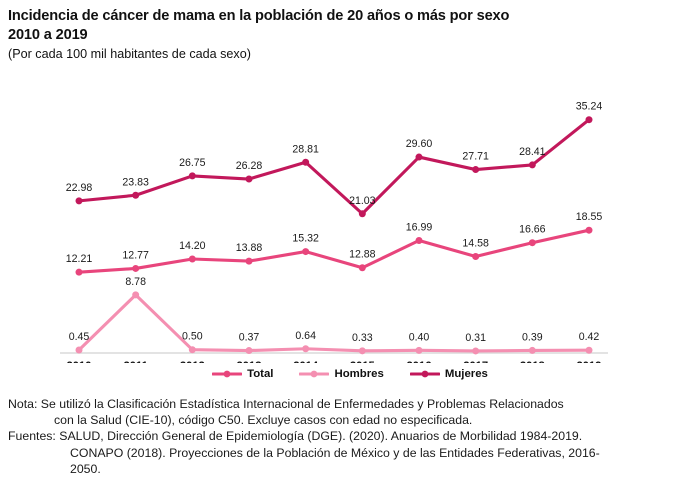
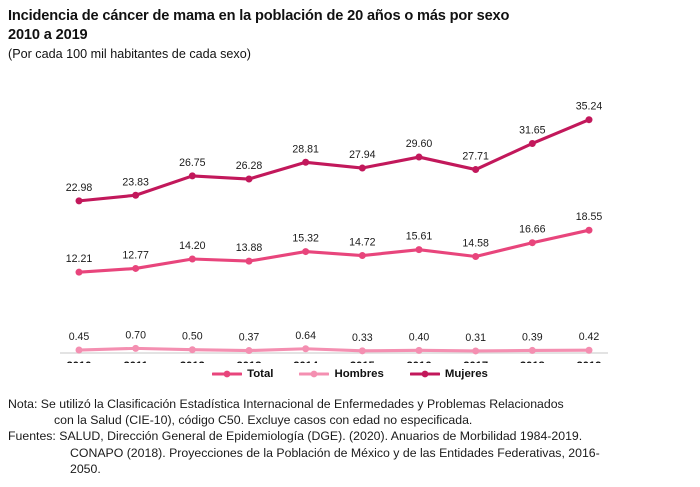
Hombres/2011: 8.78 -> 0.70
Total/2015: 12.88 -> 14.72
Mujeres/2015: 21.03 -> 27.94
Total/2016: 16.99 -> 15.61
Mujeres/2018: 28.41 -> 31.65
